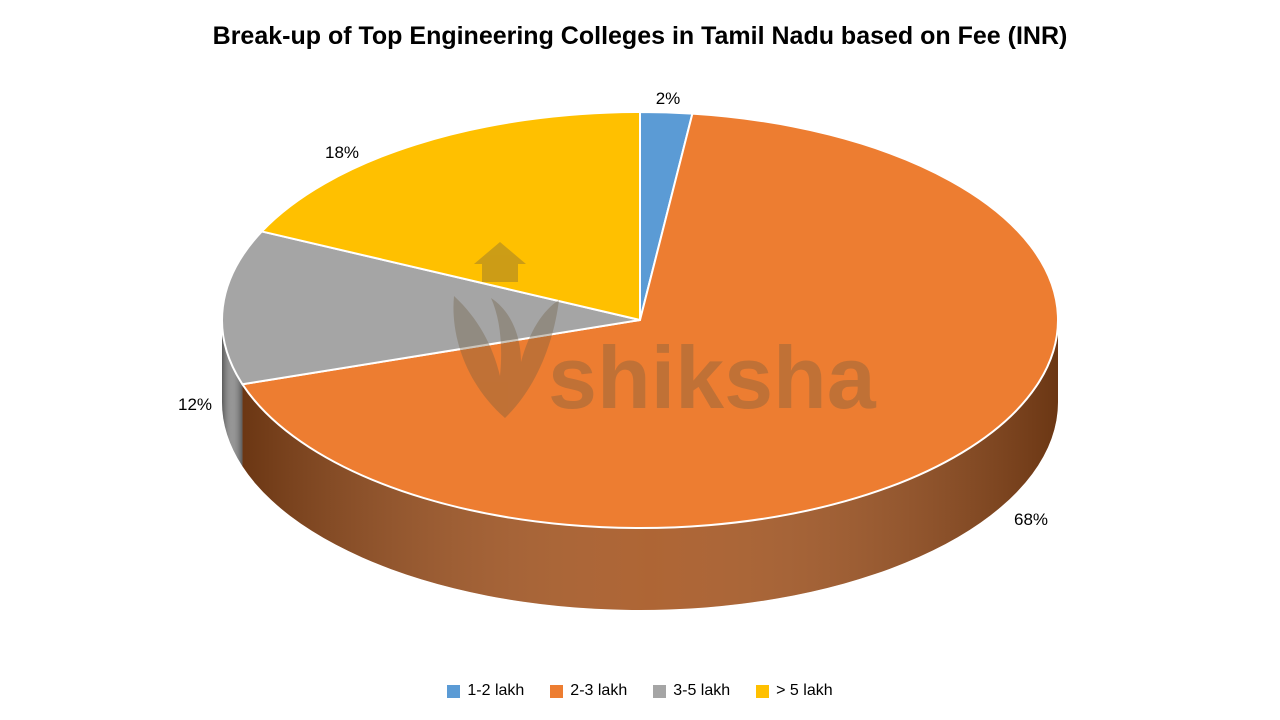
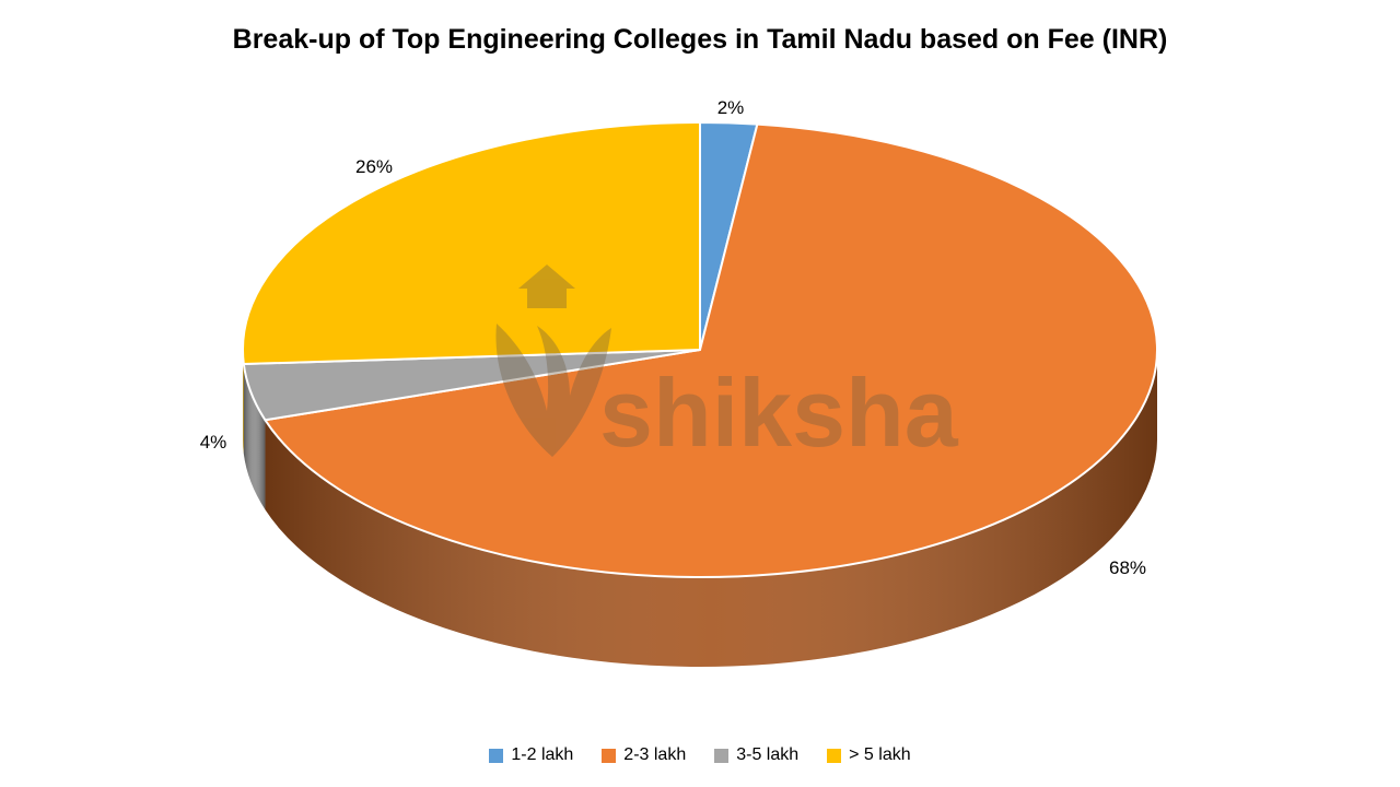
3-5 lakh: 12% -> 4%
> 5 lakh: 18% -> 26%
